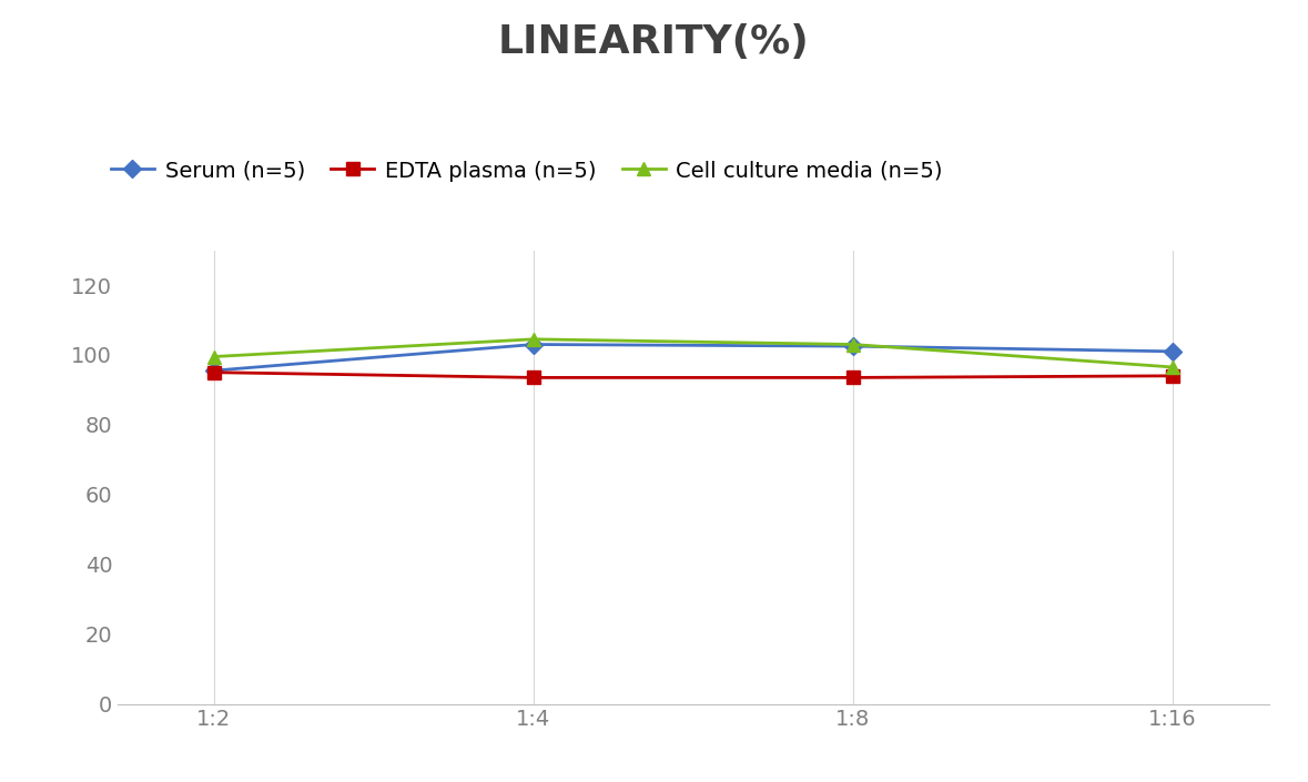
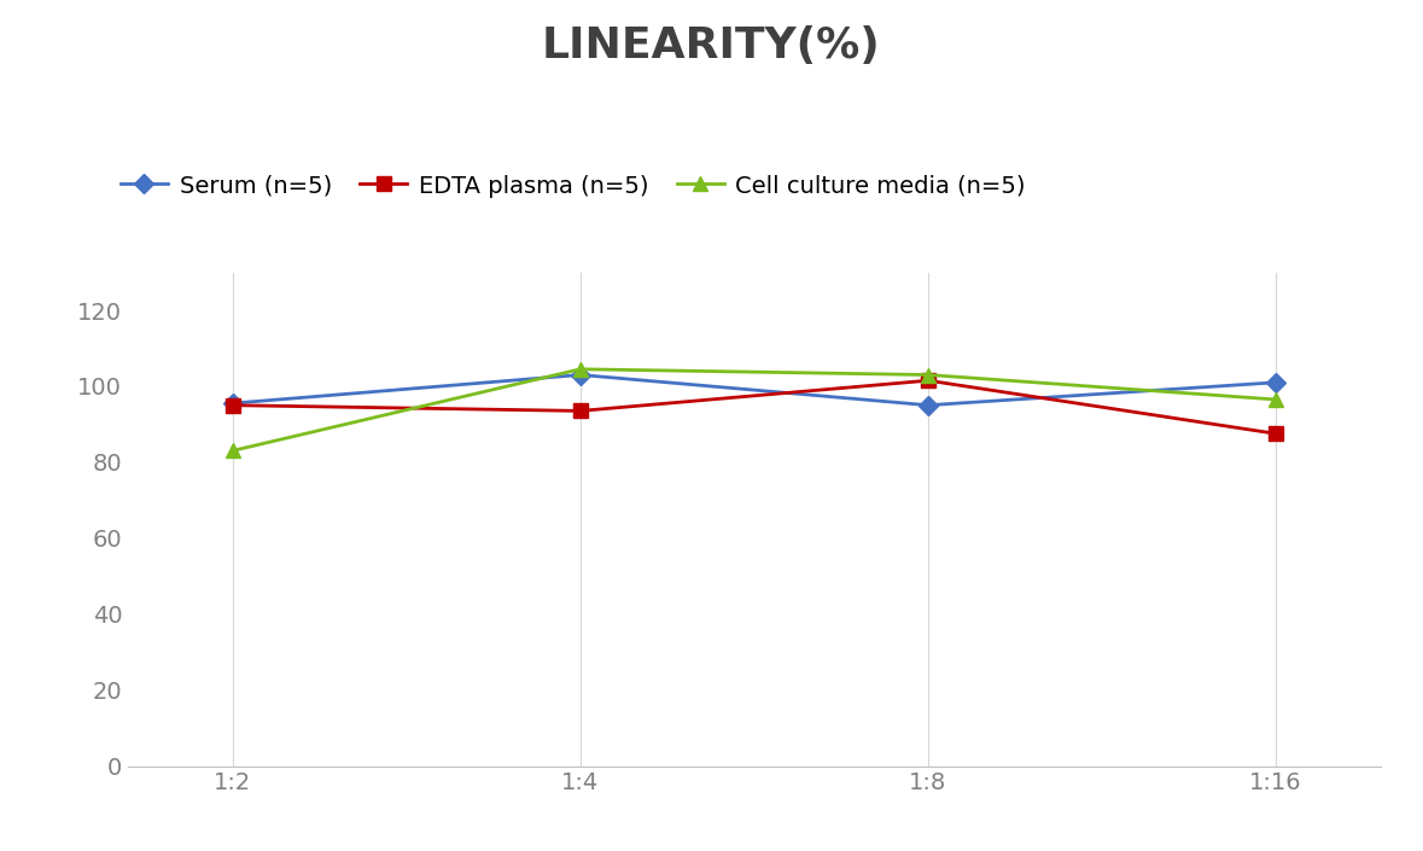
Cell culture media (n=5)/1:2: 99.5 -> 83.0
Serum (n=5)/1:8: 102.5 -> 95.0
EDTA plasma (n=5)/1:8: 93.5 -> 101.5
EDTA plasma (n=5)/1:16: 94.0 -> 87.5
